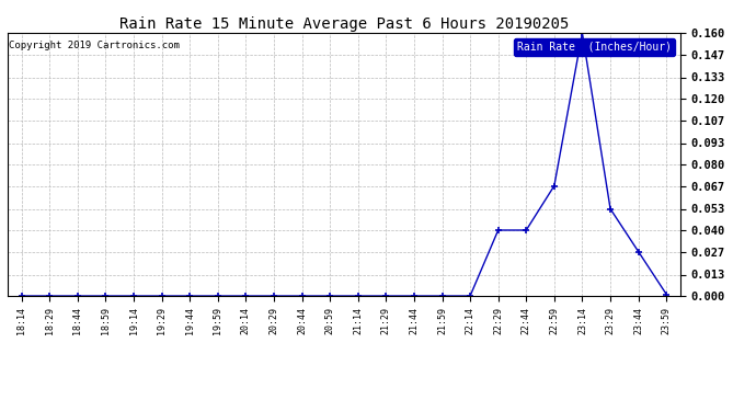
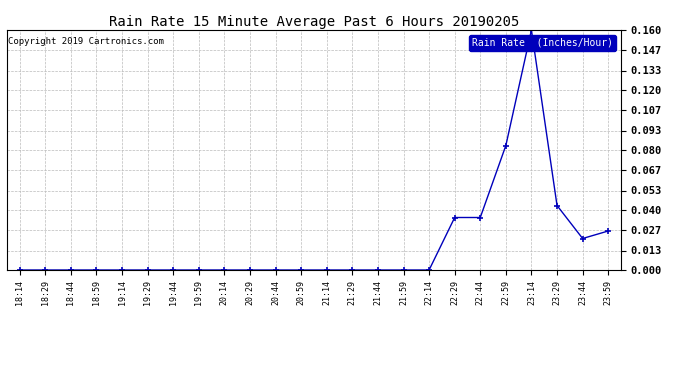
22:29: 0.040 -> 0.035
22:44: 0.040 -> 0.035
22:59: 0.067 -> 0.083
23:29: 0.053 -> 0.043
23:44: 0.027 -> 0.021
23:59: 0.001 -> 0.026
